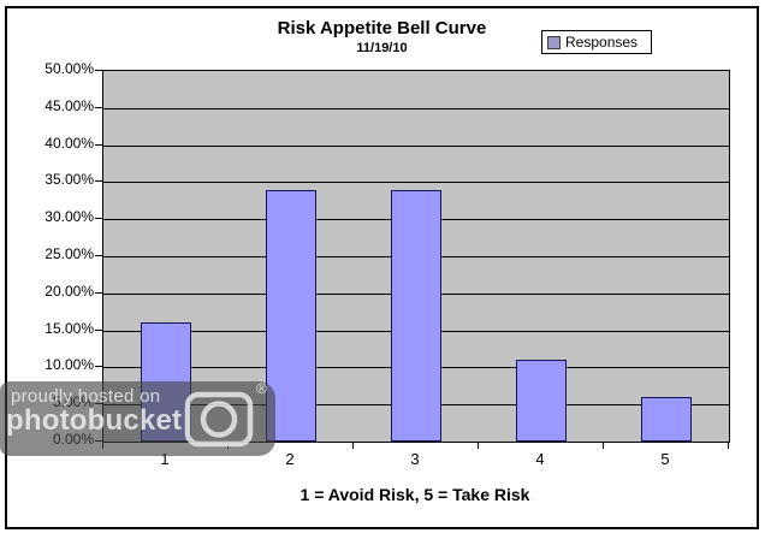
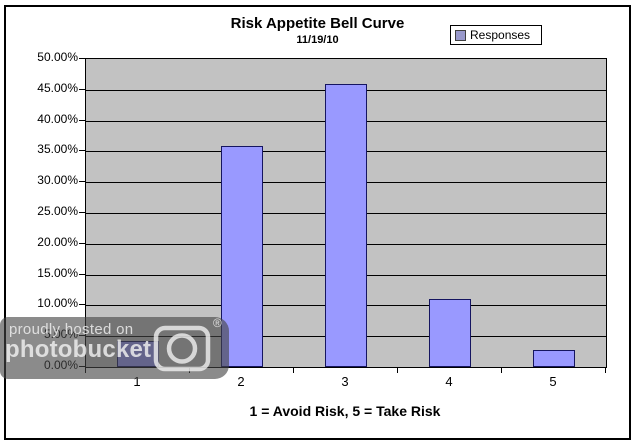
1: 16% -> 4%
2: 34% -> 36%
3: 34% -> 46%
5: 6% -> 3%
